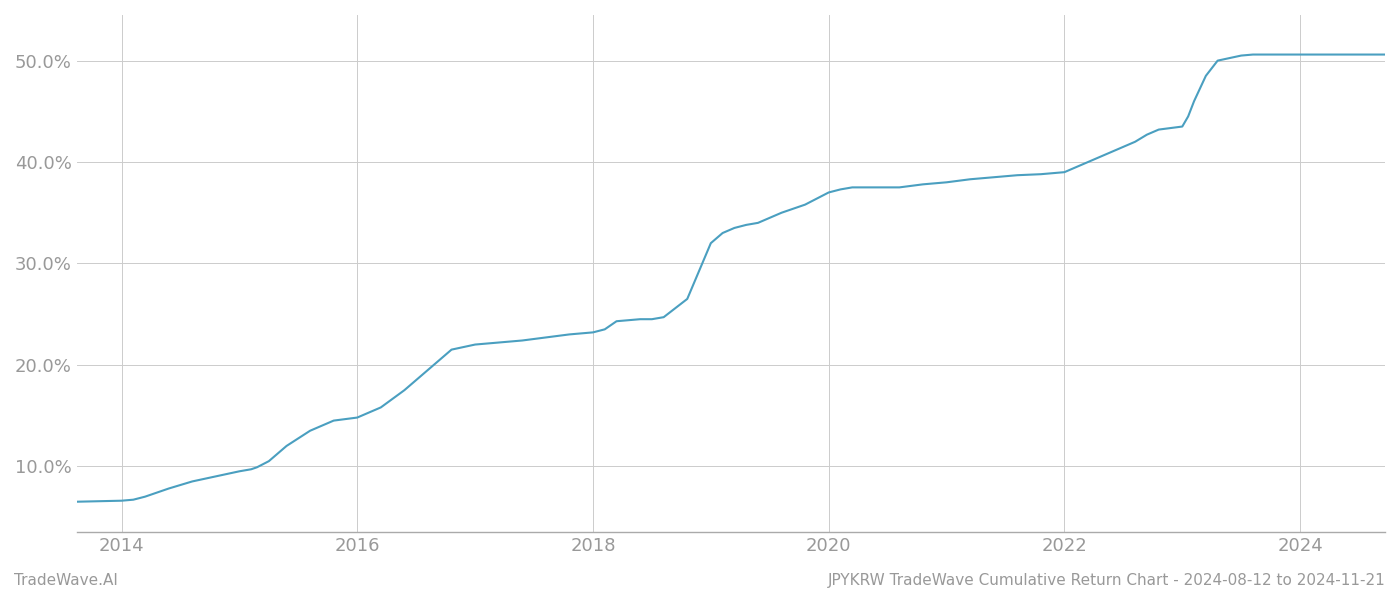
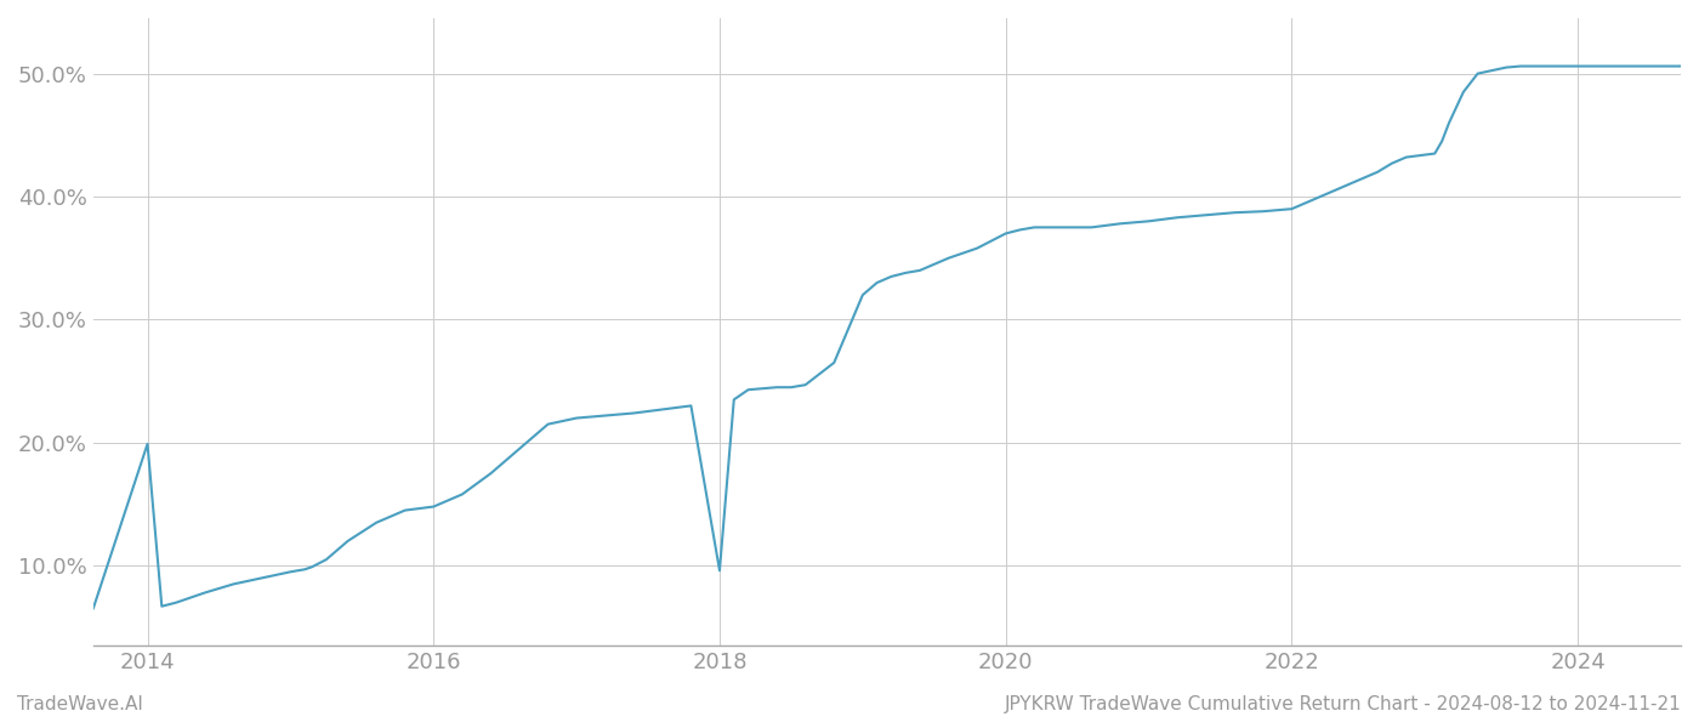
2014: 6.6% -> 19.9%
2018: 23.2% -> 9.6%
